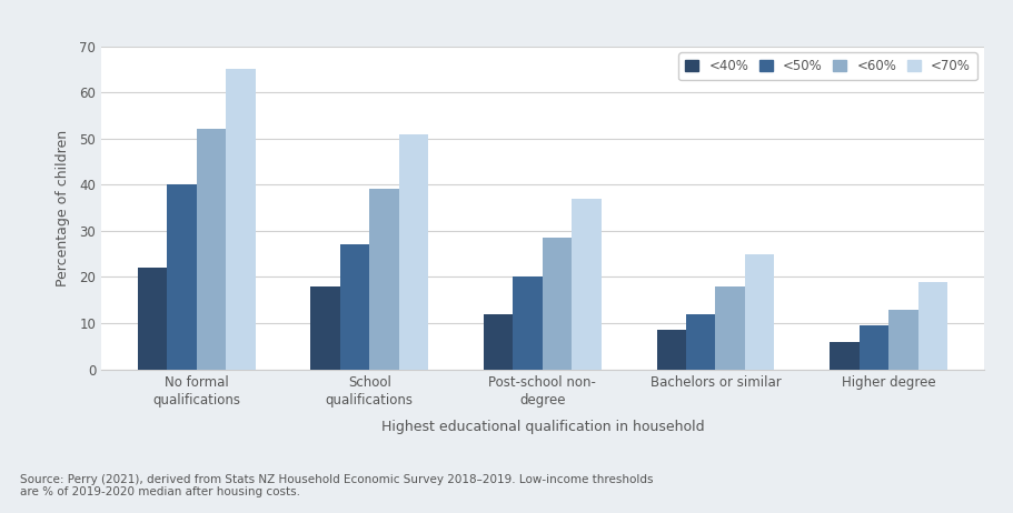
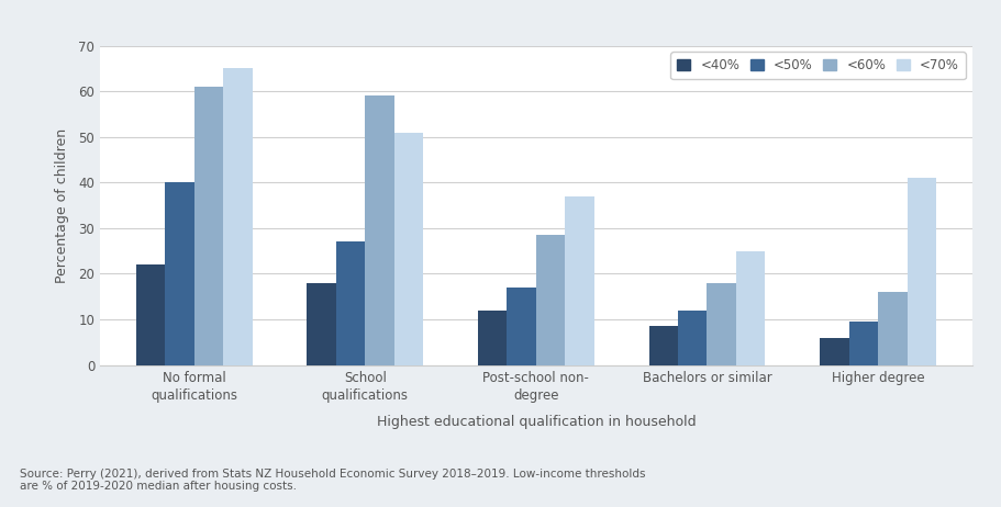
<60%/No formal qualifications: 52.0 -> 61.0
<60%/School qualifications: 39.0 -> 59.0
<50%/Post-school non- degree: 20.0 -> 17.0
<60%/Higher degree: 13.0 -> 16.0
<70%/Higher degree: 19 -> 41
